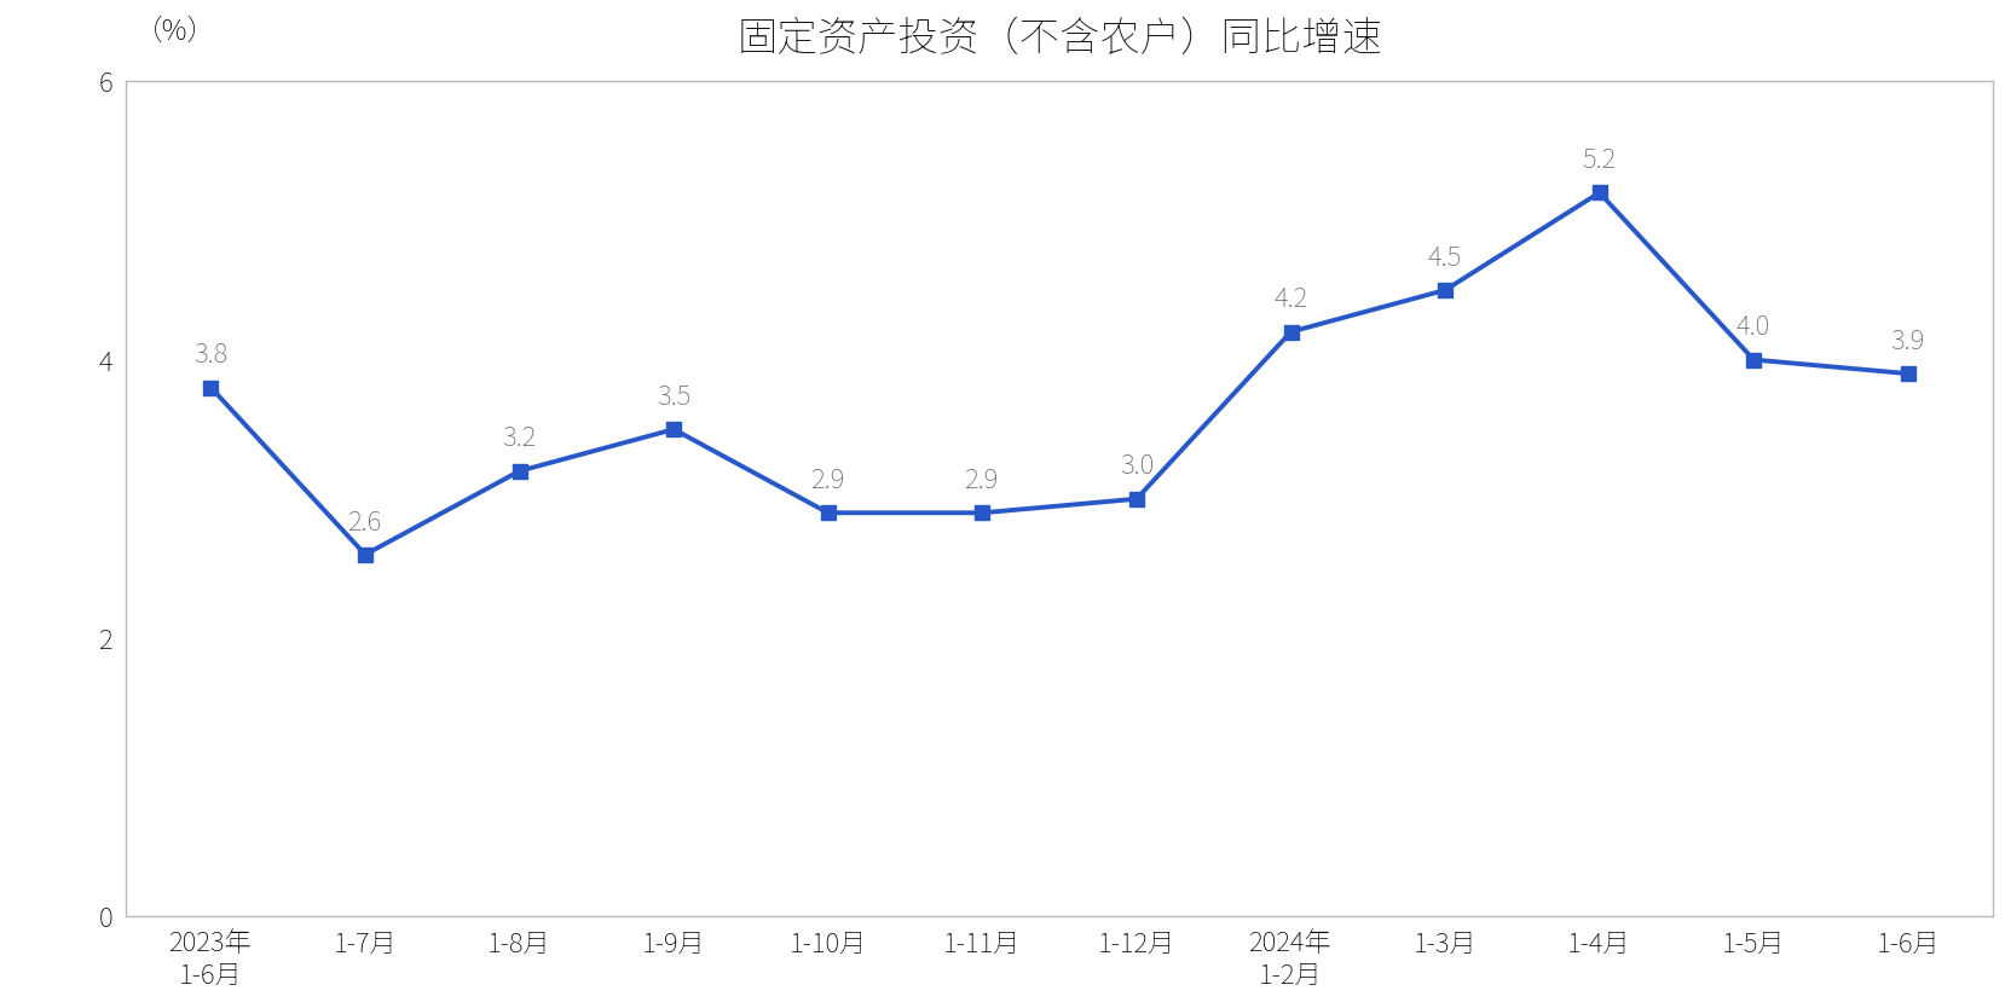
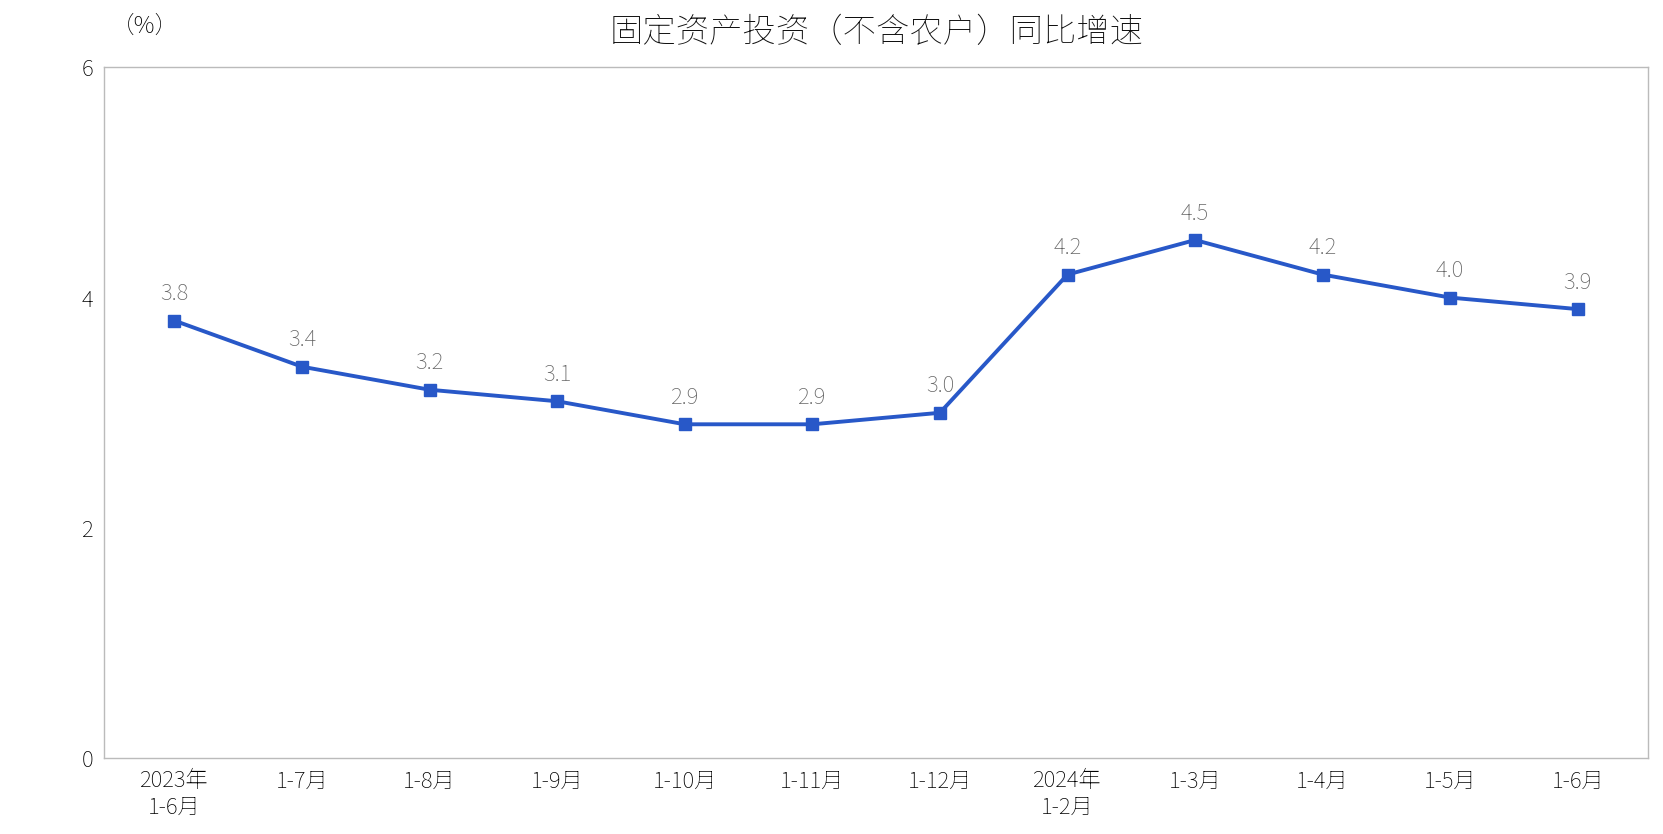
1-7月: 2.6 -> 3.4
1-9月: 3.5 -> 3.1
1-4月: 5.2 -> 4.2
